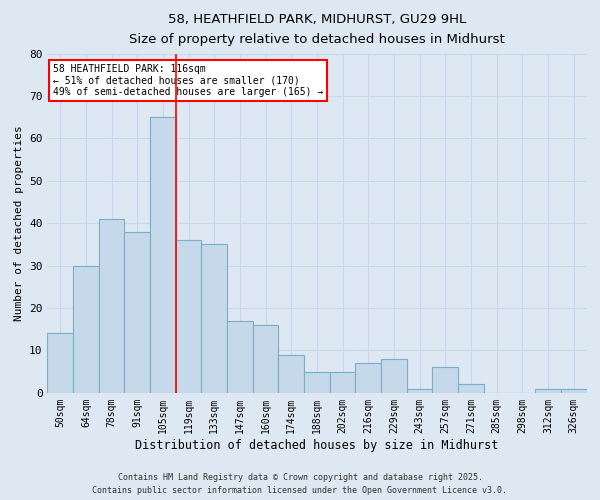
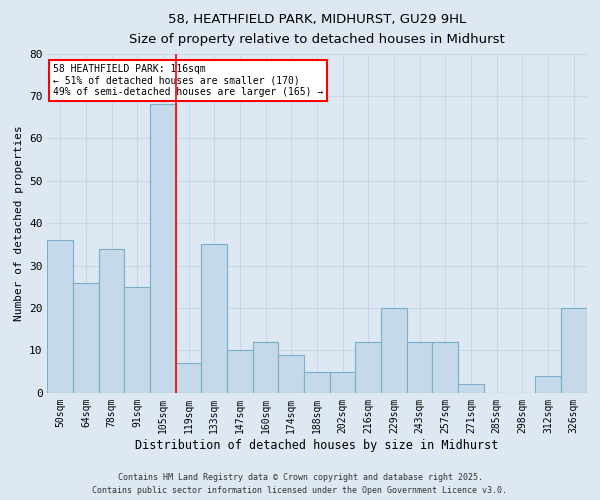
50sqm: 14 -> 36
64sqm: 30 -> 26
78sqm: 41 -> 34
91sqm: 38 -> 25
105sqm: 65 -> 68
119sqm: 36 -> 7
147sqm: 17 -> 10
160sqm: 16 -> 12
216sqm: 7 -> 12
229sqm: 8 -> 20
243sqm: 1 -> 12
257sqm: 6 -> 12
312sqm: 1 -> 4
326sqm: 1 -> 20
